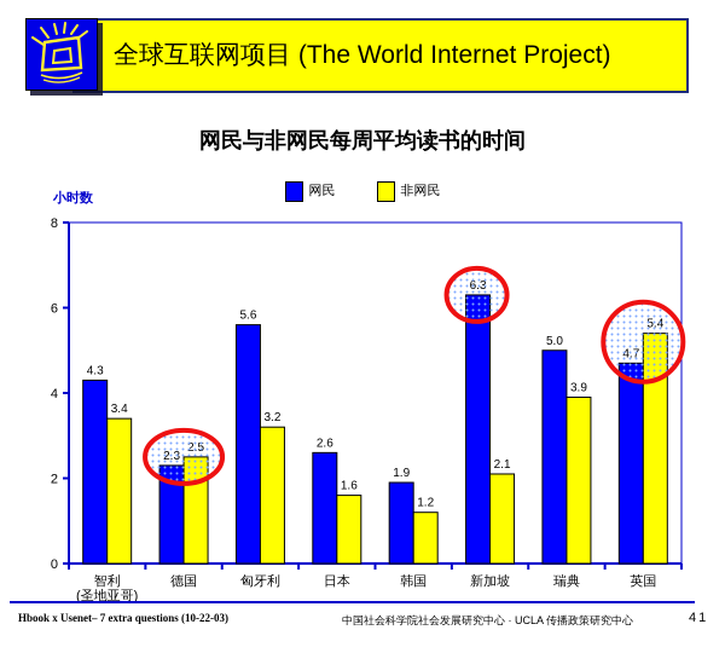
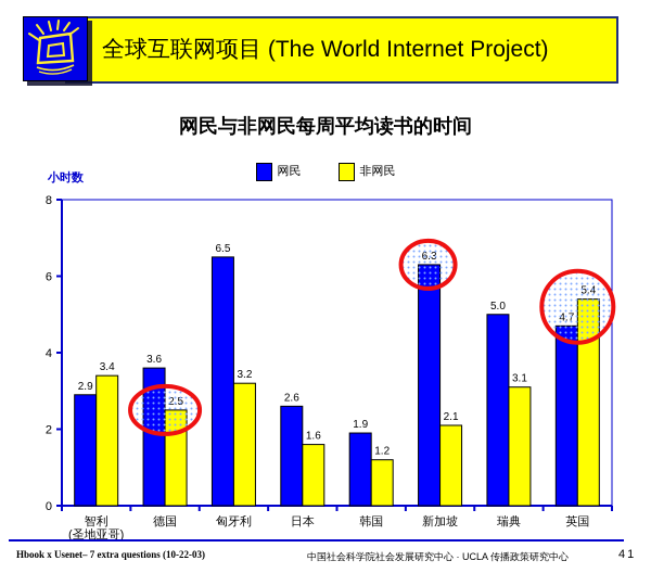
网民/智利 (圣地亚哥): 4.3 -> 2.9
网民/德国: 2.3 -> 3.6
网民/匈牙利: 5.6 -> 6.5
非网民/瑞典: 3.9 -> 3.1
